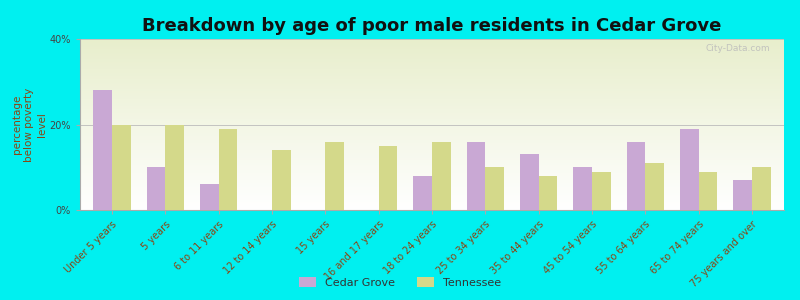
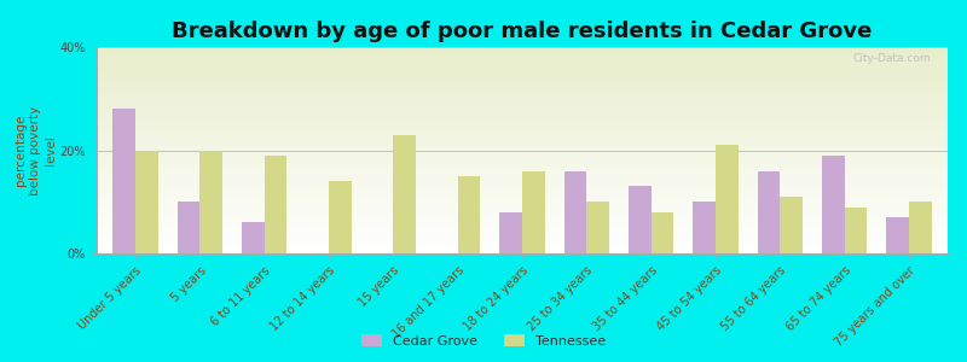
Tennessee/15 years: 16% -> 23%
Tennessee/45 to 54 years: 9% -> 21%
